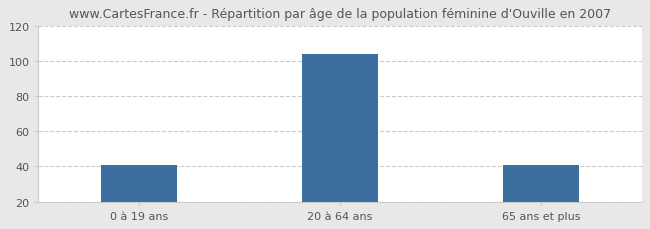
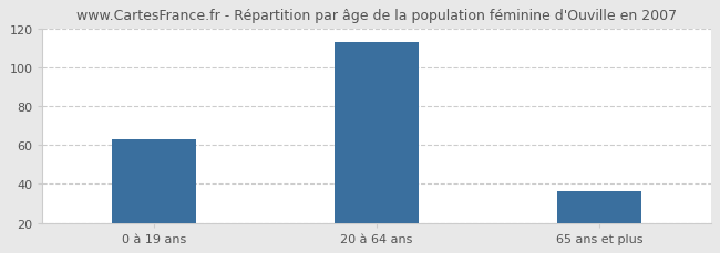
0 à 19 ans: 41 -> 63
20 à 64 ans: 104 -> 113
65 ans et plus: 41 -> 36
